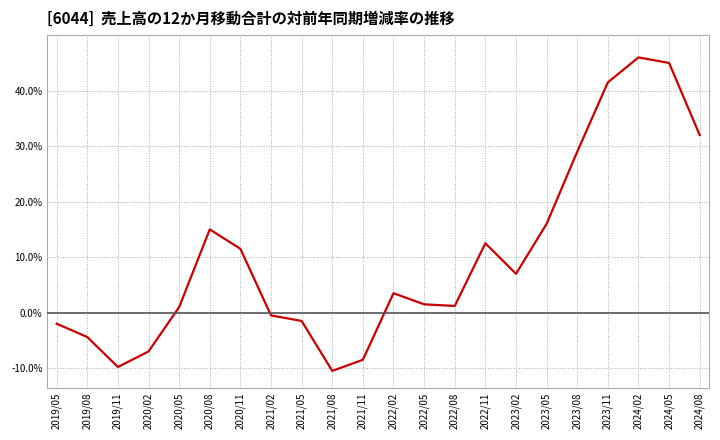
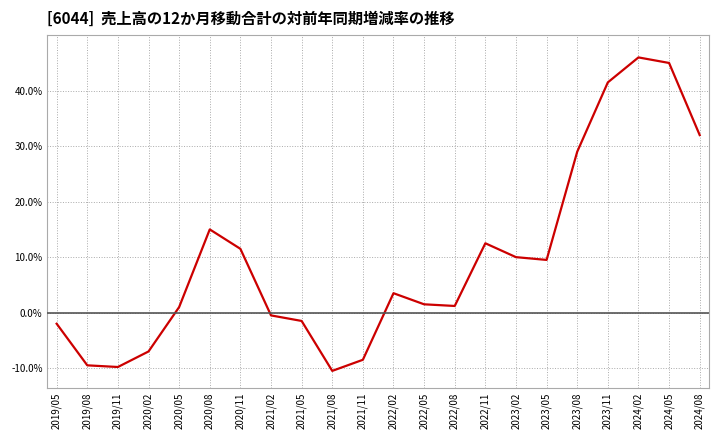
2019/08: -4.4% -> -9.5%
2023/02: 7.0% -> 10.0%
2023/05: 16.0% -> 9.5%
